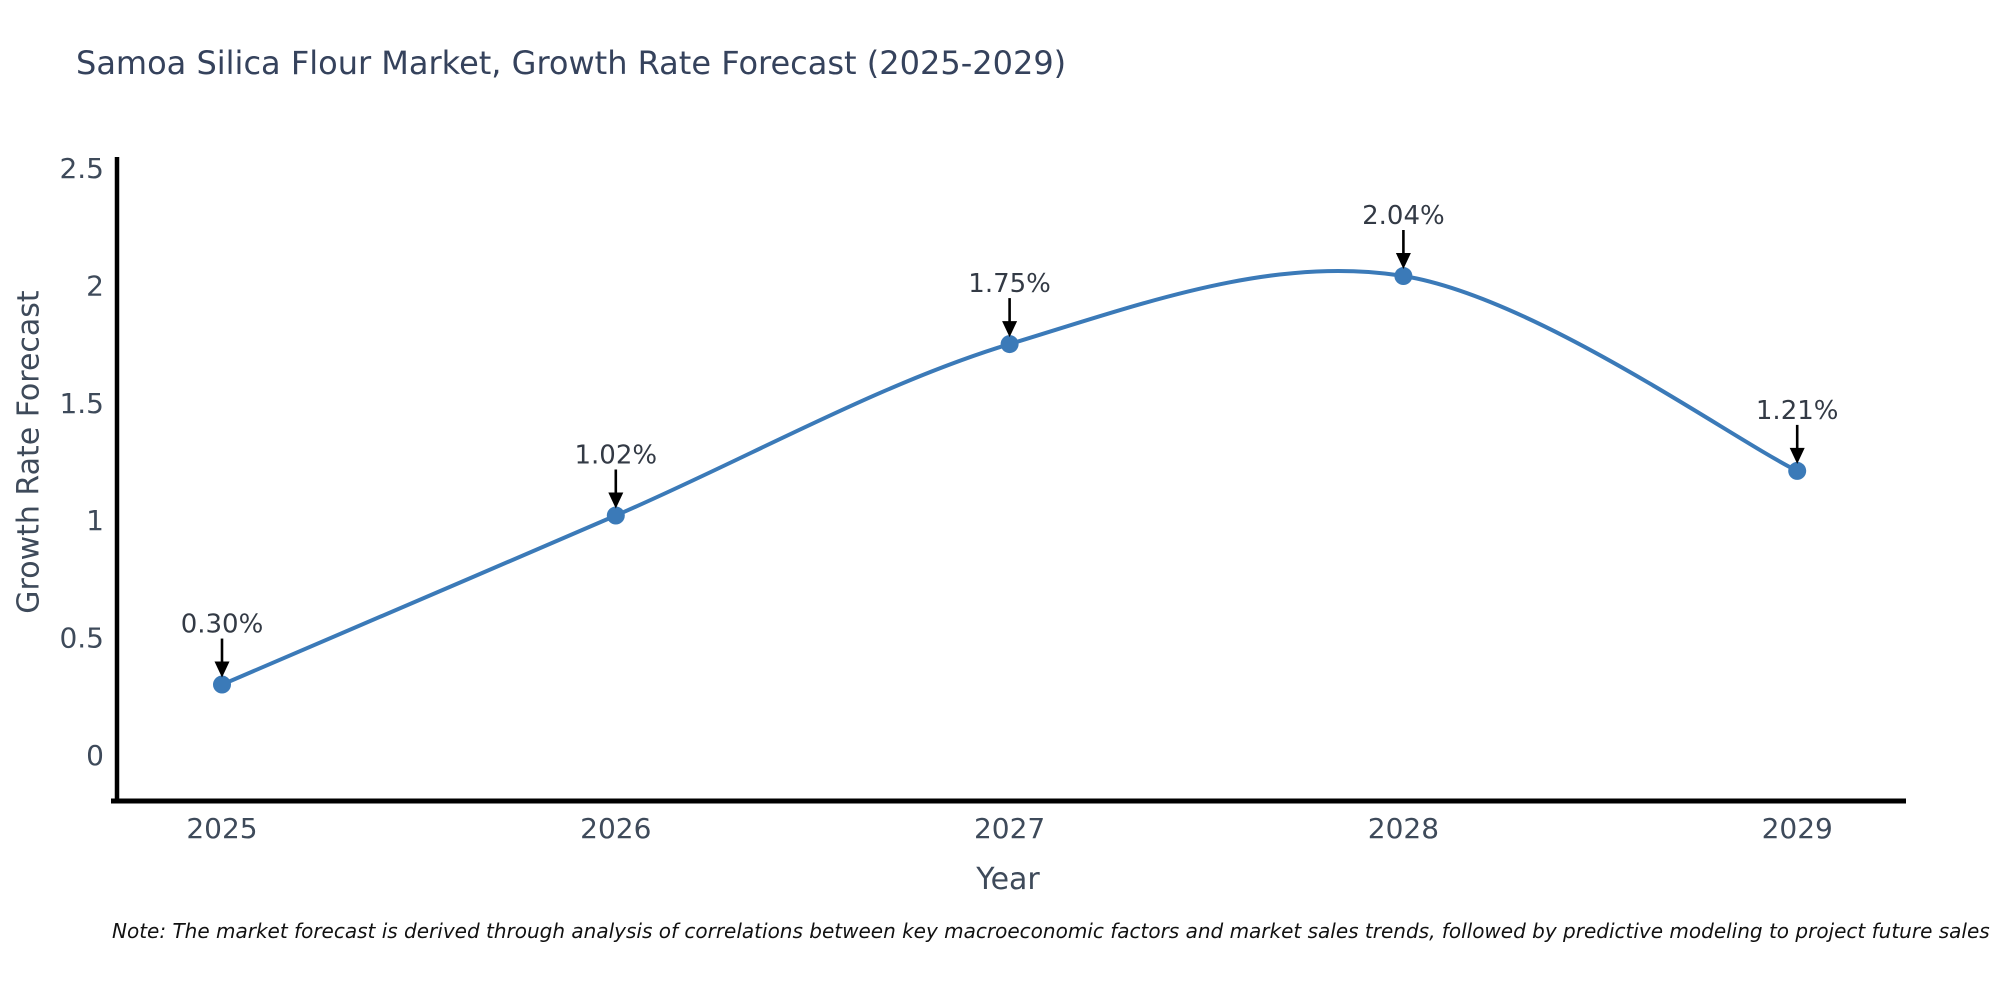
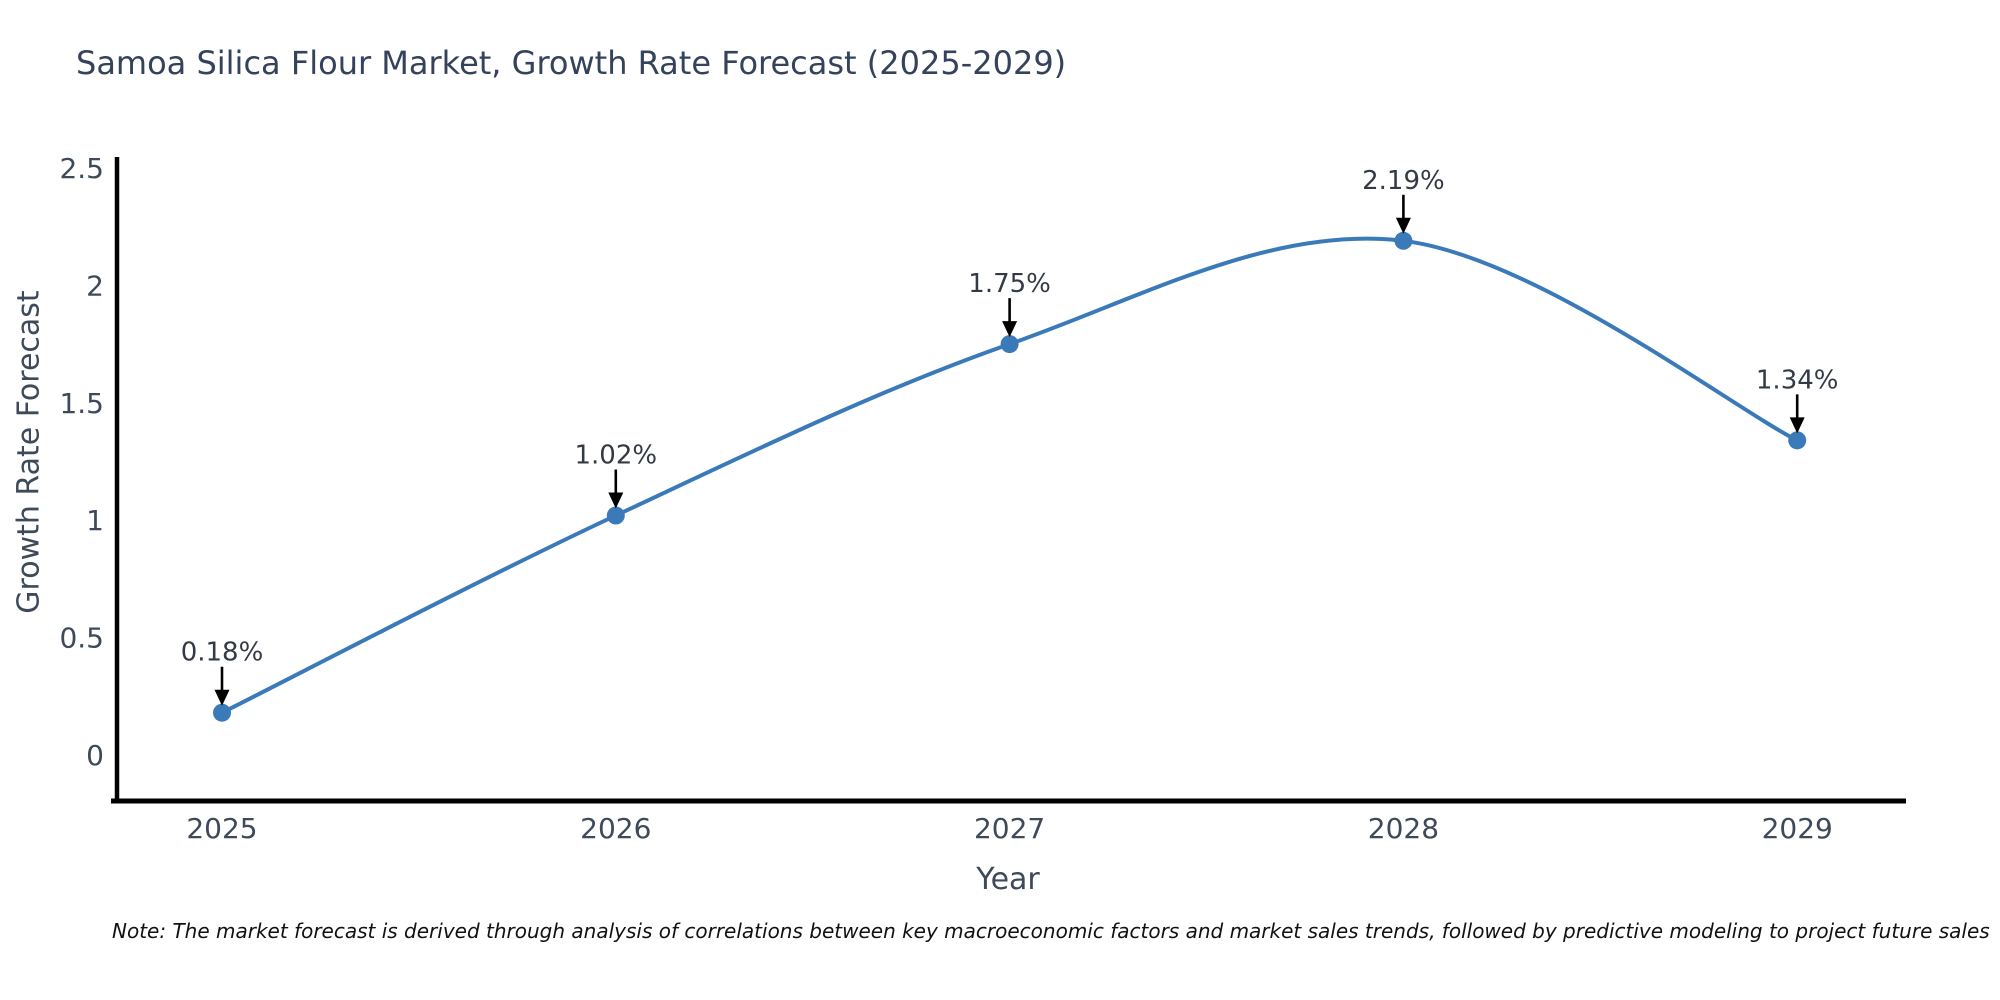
2025: 0.30% -> 0.18%
2028: 2.04% -> 2.19%
2029: 1.21% -> 1.34%
